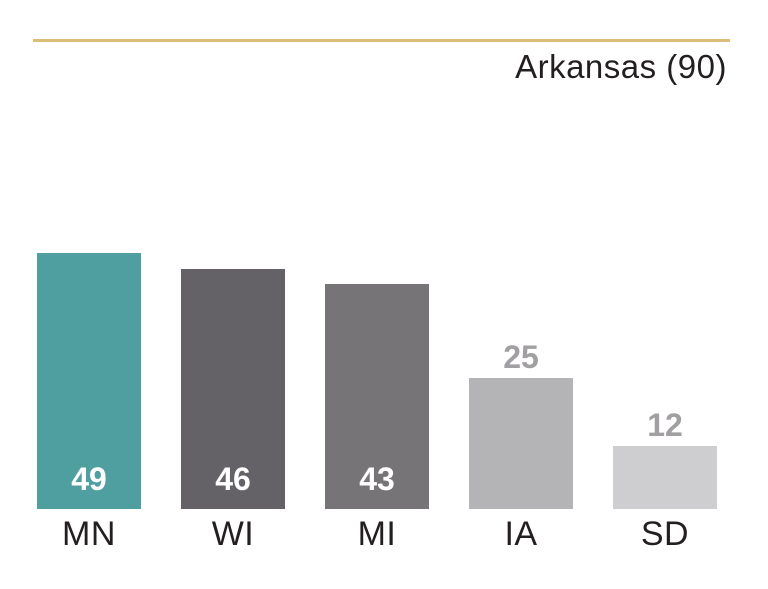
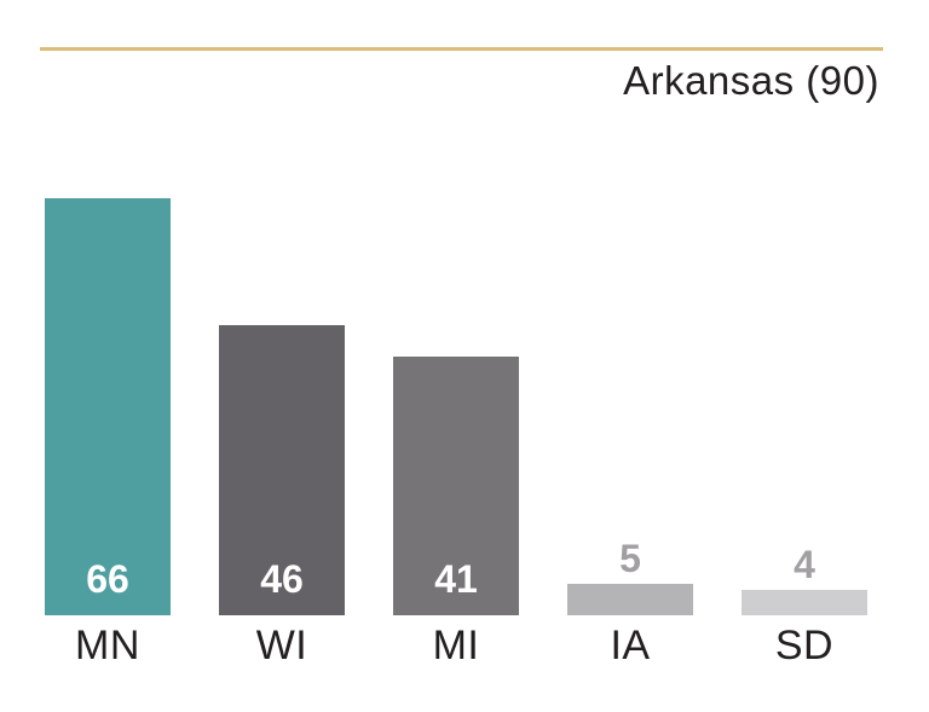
MN: 49 -> 66
MI: 43 -> 41
IA: 25 -> 5
SD: 12 -> 4
